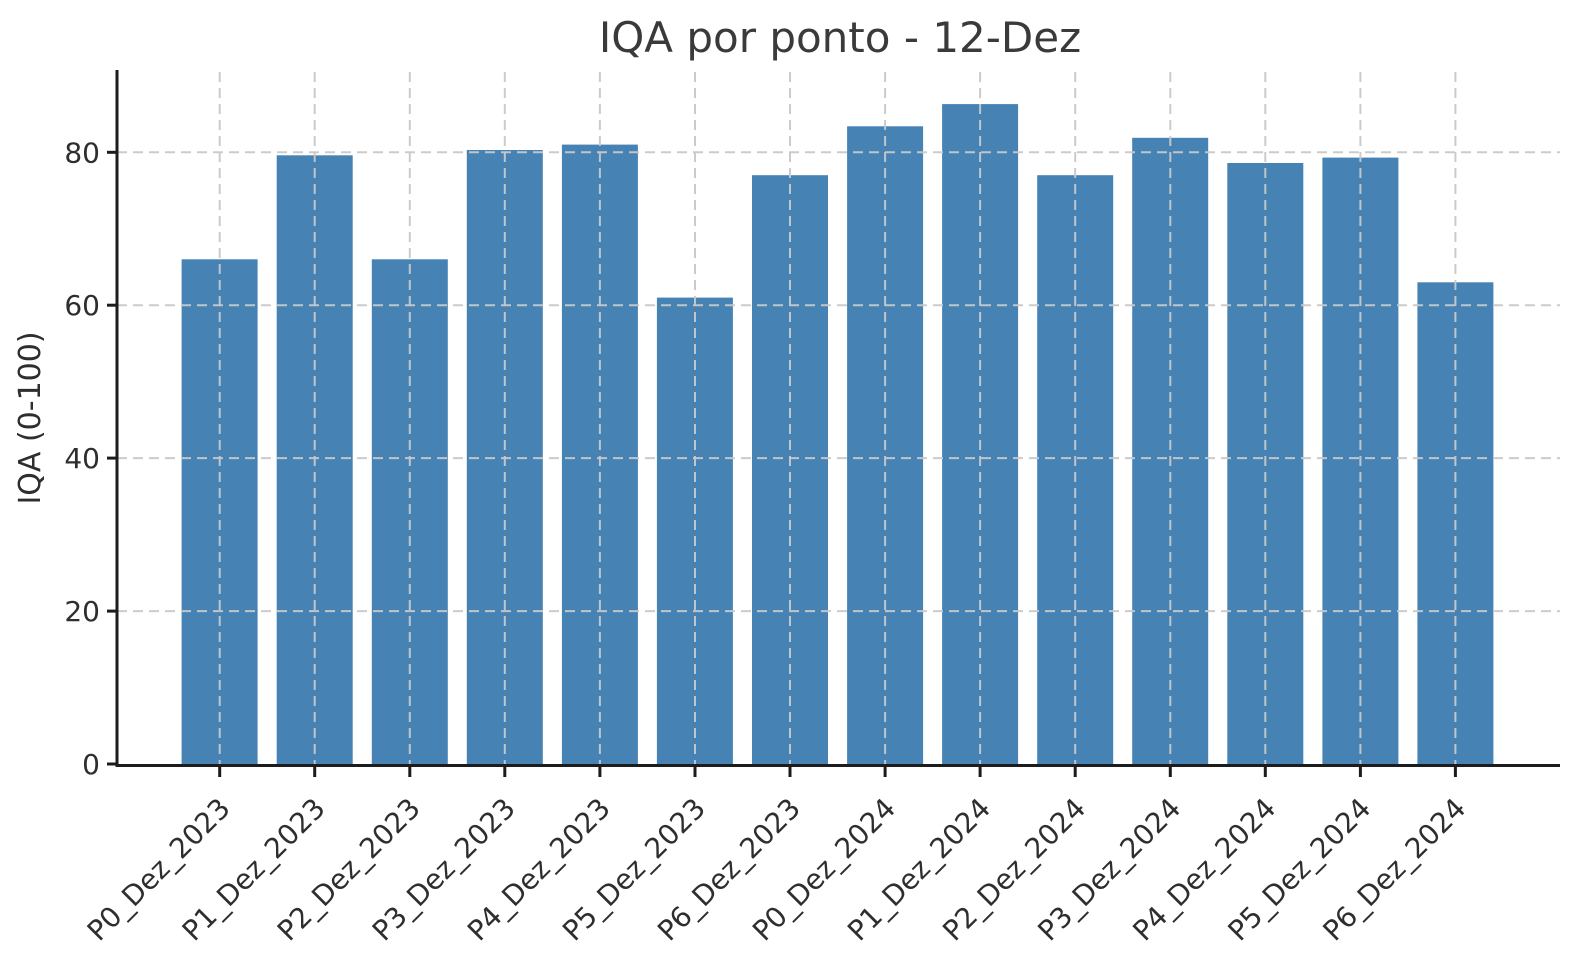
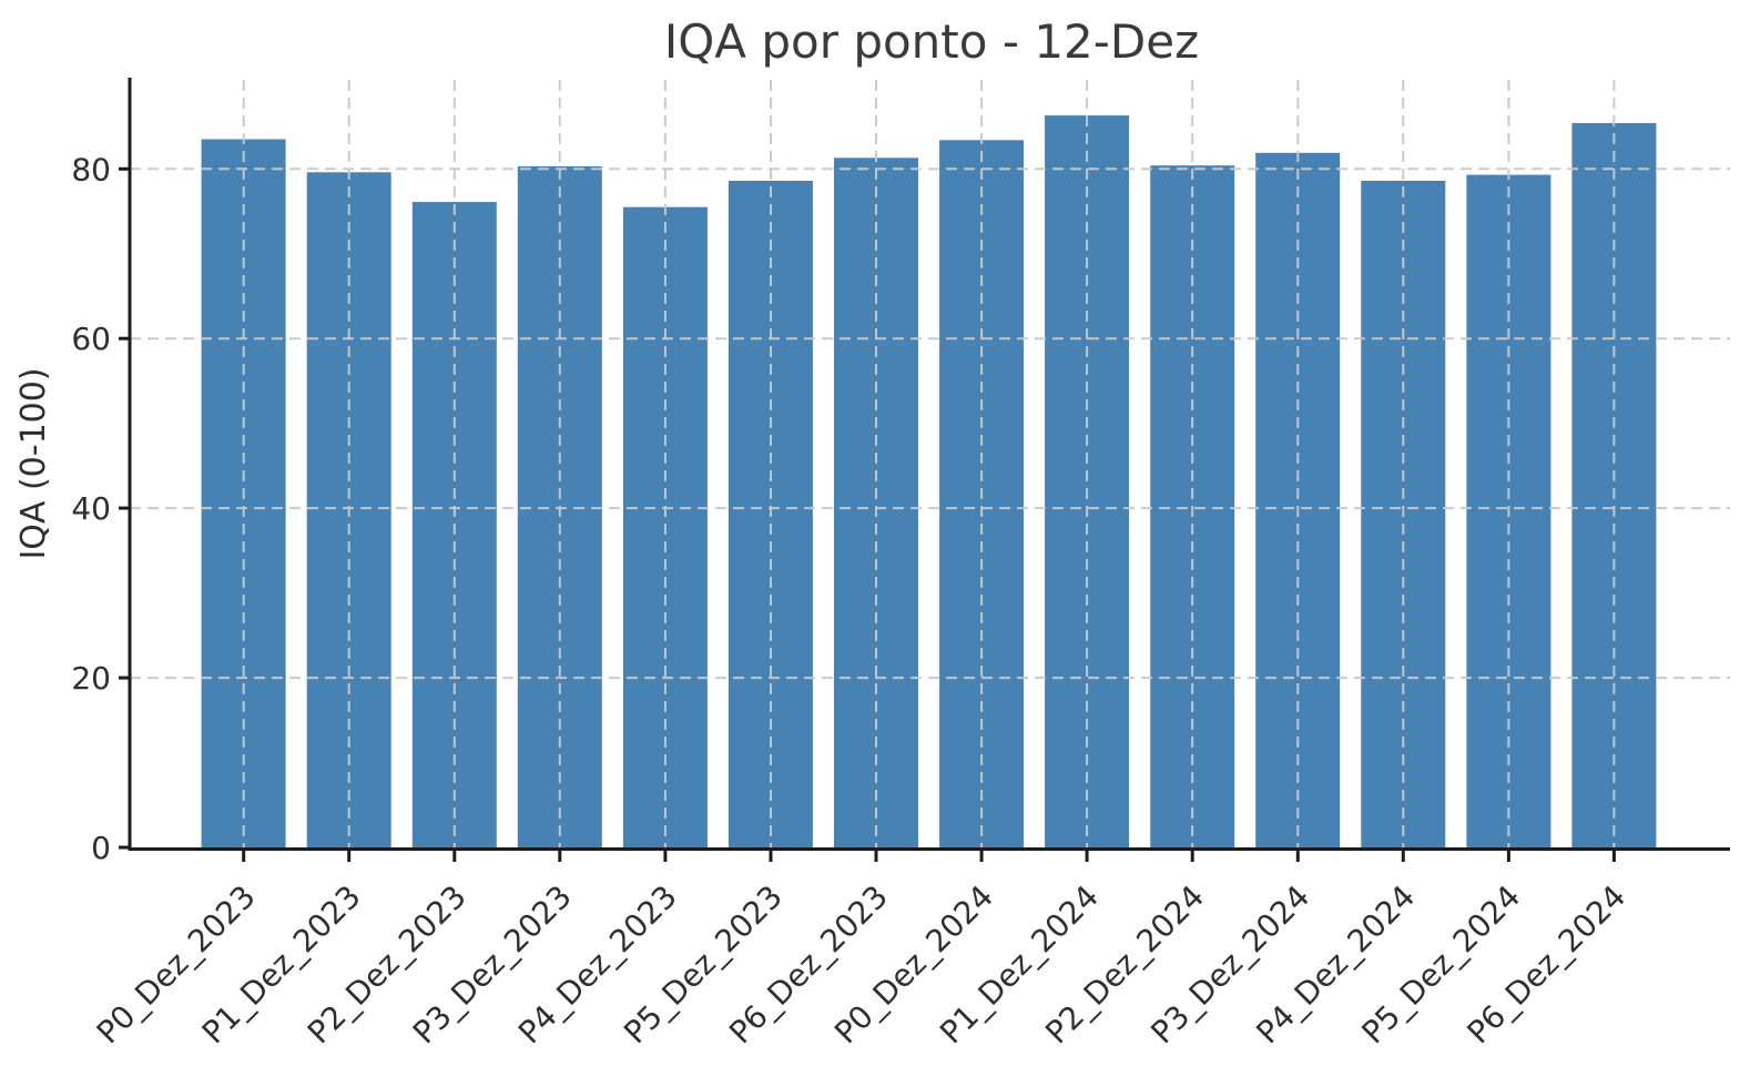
P0_Dez_2023: 66 -> 84
P2_Dez_2023: 66 -> 76
P4_Dez_2023: 81 -> 76
P5_Dez_2023: 61 -> 79
P6_Dez_2023: 77 -> 81
P2_Dez_2024: 77 -> 80
P6_Dez_2024: 63 -> 85
